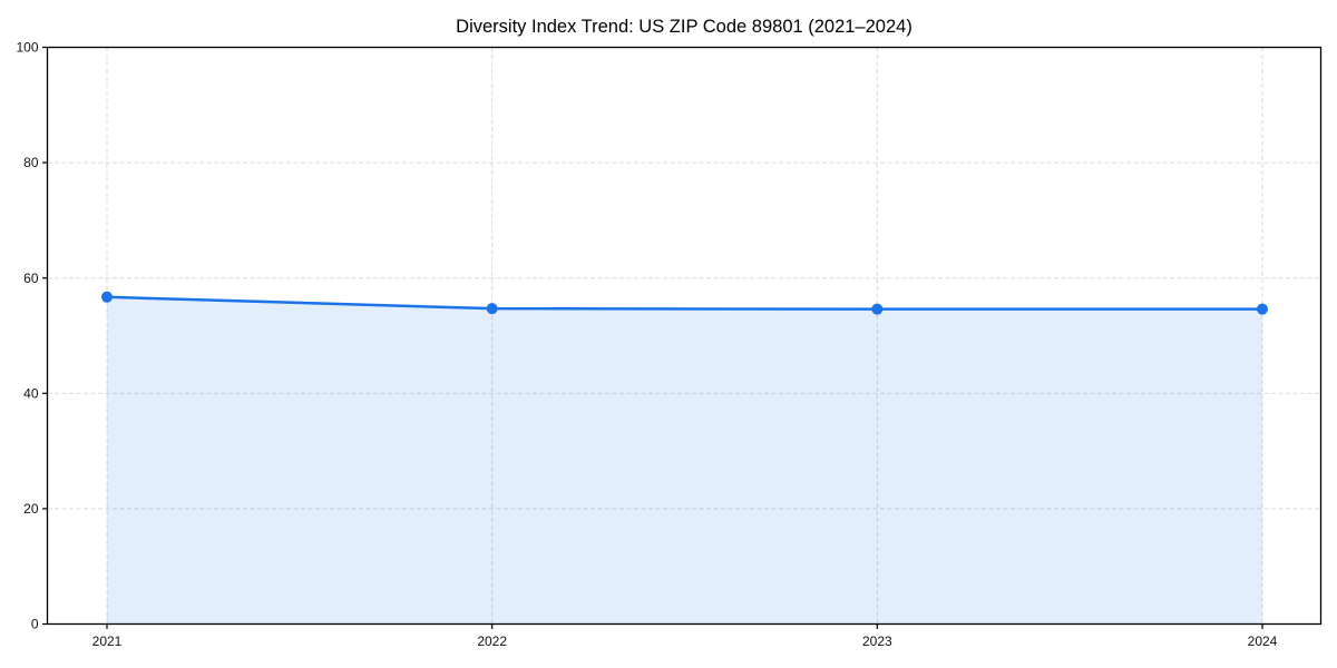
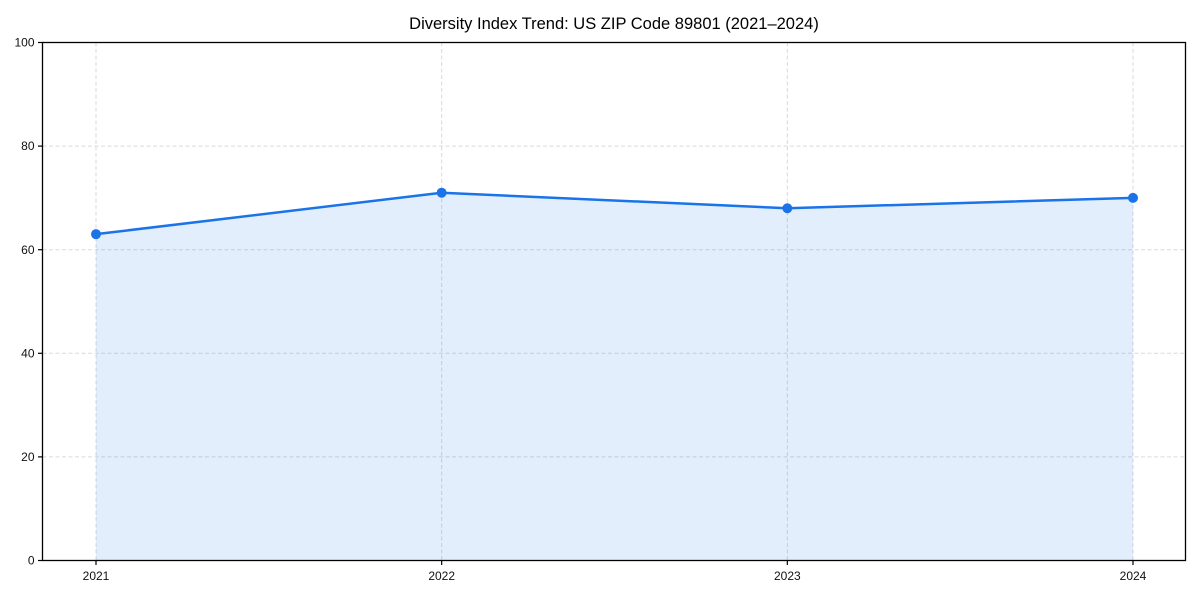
2021: 57 -> 63
2022: 55 -> 71
2023: 55 -> 68
2024: 55 -> 70
